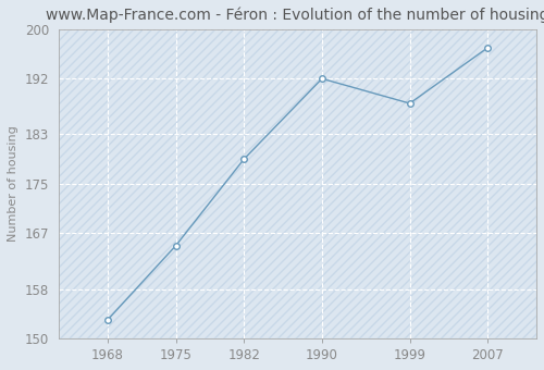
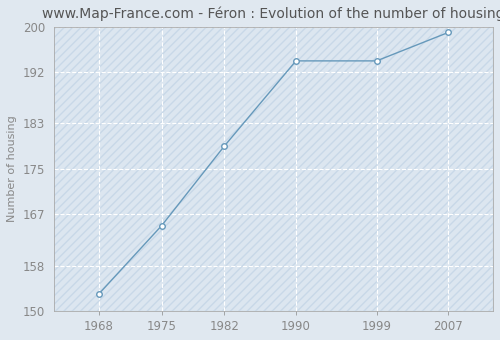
1990: 192 -> 194
1999: 188 -> 194
2007: 197 -> 199
